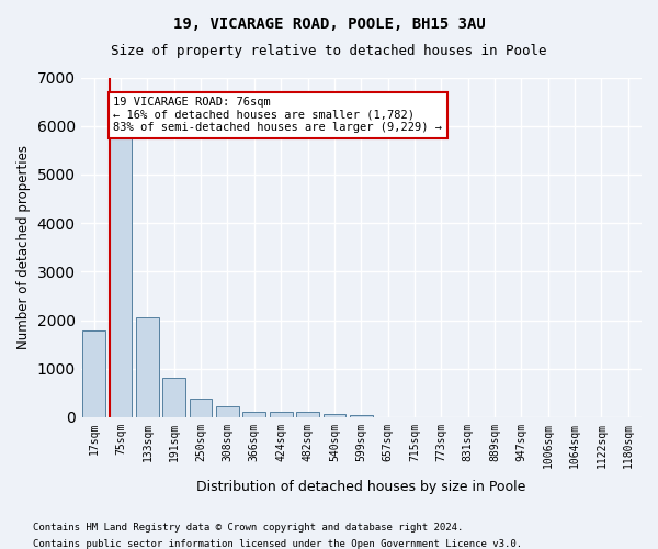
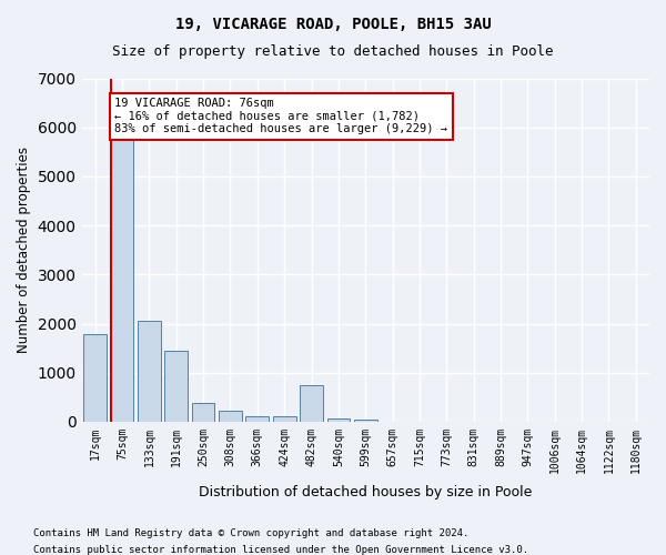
191sqm: 820 -> 1450
482sqm: 100 -> 750
